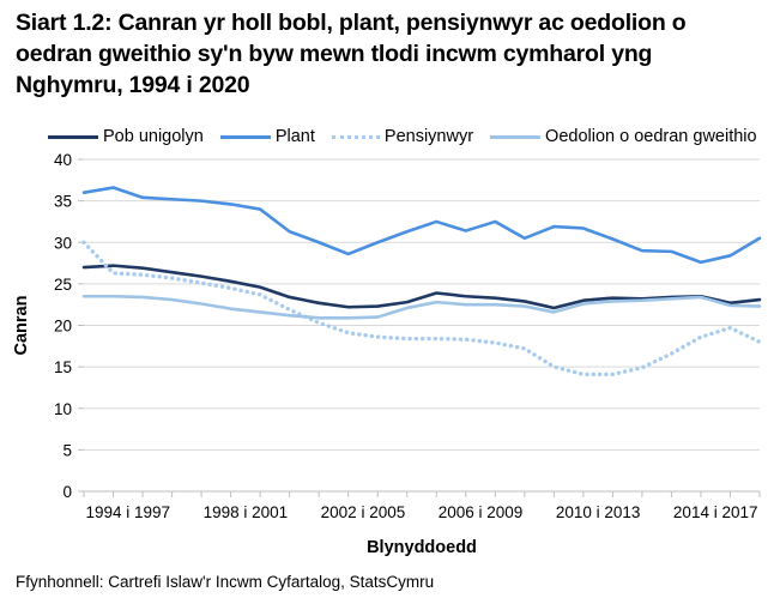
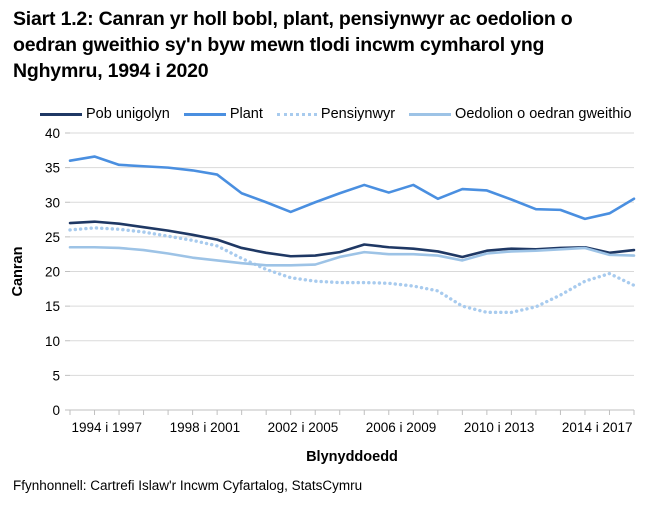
Pensiynwyr/1994 i 1997: 30 -> 26
